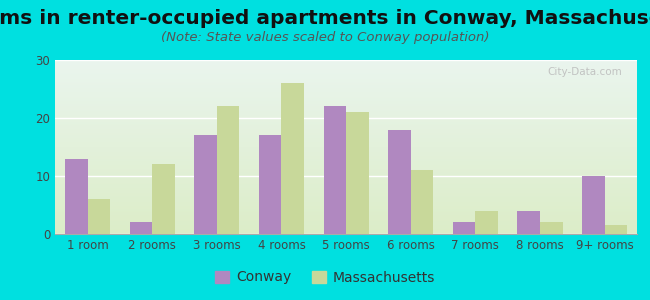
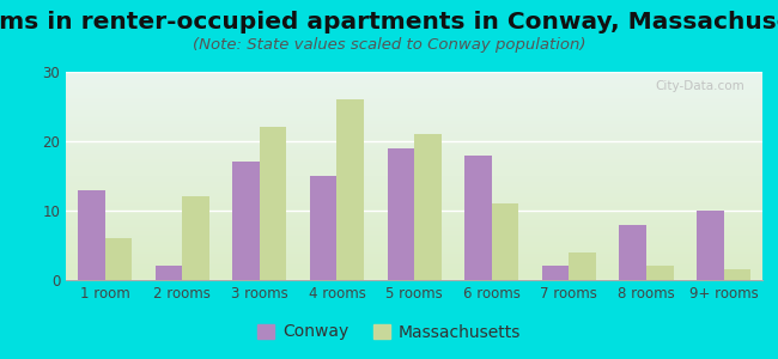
Conway/4 rooms: 17 -> 15
Conway/5 rooms: 22 -> 19
Conway/8 rooms: 4 -> 8
